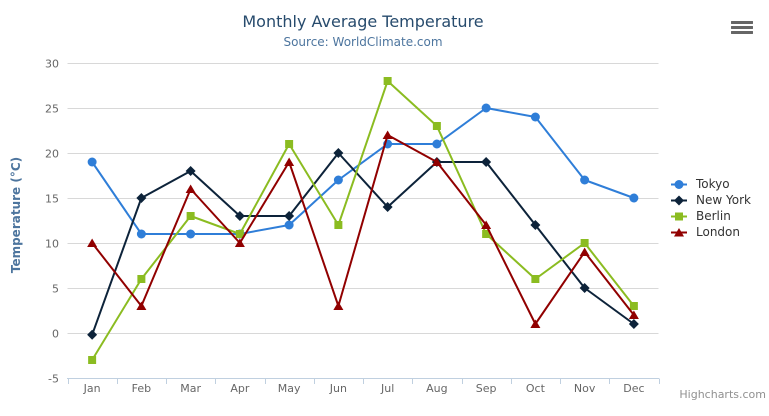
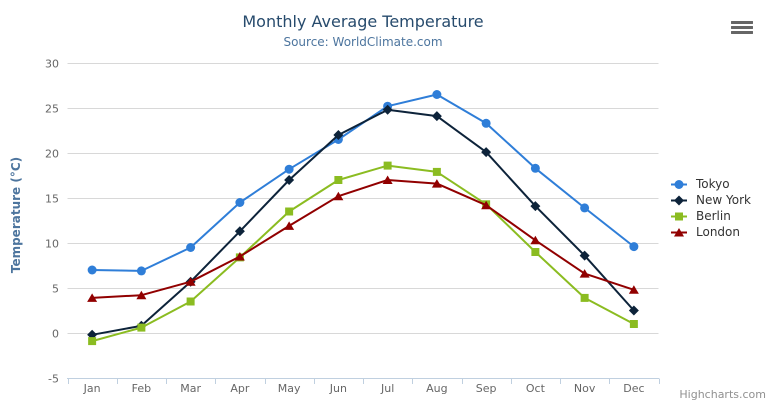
Tokyo/Jan: 19 -> 7
Berlin/Jan: -3 -> -1
London/Jan: 10 -> 4
Tokyo/Feb: 11 -> 7
New York/Feb: 15 -> 1
Berlin/Feb: 6 -> 1
London/Feb: 3 -> 4
Tokyo/Mar: 11 -> 10
New York/Mar: 18 -> 6
Berlin/Mar: 13 -> 4
London/Mar: 16 -> 6
Tokyo/Apr: 11 -> 14
New York/Apr: 13 -> 11
Berlin/Apr: 11 -> 8
London/Apr: 10 -> 8
Tokyo/May: 12 -> 18
New York/May: 13 -> 17
Berlin/May: 21 -> 14
London/May: 19 -> 12
Tokyo/Jun: 17 -> 22
New York/Jun: 20 -> 22
Berlin/Jun: 12 -> 17
London/Jun: 3 -> 15
Tokyo/Jul: 21 -> 25
New York/Jul: 14 -> 25
Berlin/Jul: 28 -> 19
London/Jul: 22 -> 17
Tokyo/Aug: 21 -> 26
New York/Aug: 19 -> 24
Berlin/Aug: 23 -> 18
London/Aug: 19 -> 17
Tokyo/Sep: 25 -> 23
New York/Sep: 19 -> 20
Berlin/Sep: 11 -> 14
London/Sep: 12 -> 14
Tokyo/Oct: 24 -> 18
New York/Oct: 12 -> 14
Berlin/Oct: 6 -> 9
London/Oct: 1 -> 10
Tokyo/Nov: 17 -> 14
New York/Nov: 5 -> 9
Berlin/Nov: 10 -> 4
London/Nov: 9 -> 7
Tokyo/Dec: 15 -> 10
New York/Dec: 1 -> 2
Berlin/Dec: 3 -> 1
London/Dec: 2 -> 5
